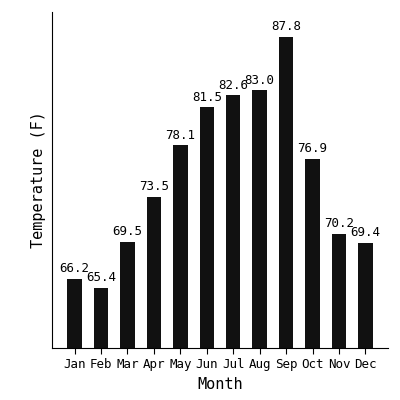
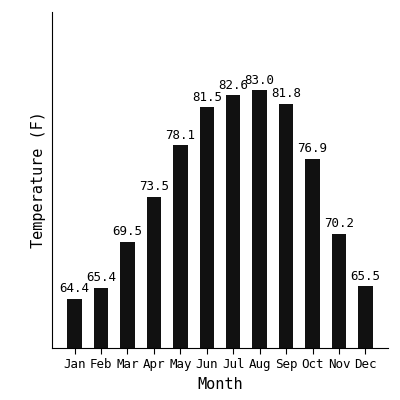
Jan: 66.2 -> 64.4
Sep: 87.8 -> 81.8
Dec: 69.4 -> 65.5
